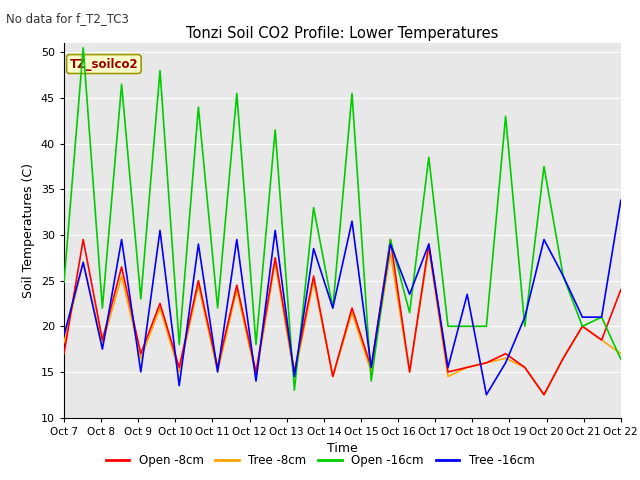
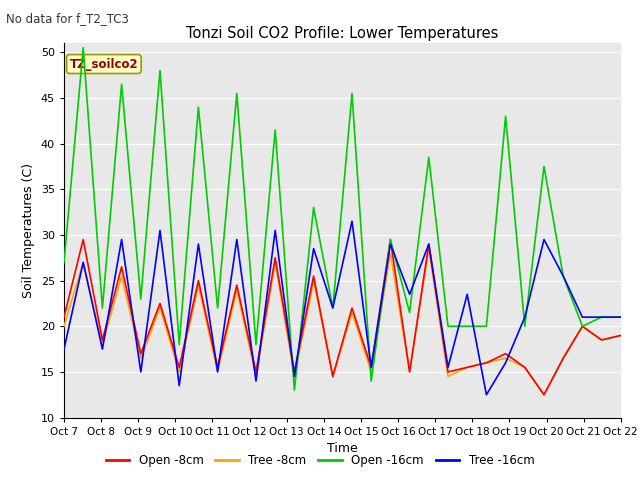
Open -8cm/Oct 7: 17.0 -> 21.0
Tree -8cm/Oct 7: 18.2 -> 20.0
Open -16cm/Oct 7: 24.8 -> 27.0
Tree -16cm/Oct 7: 19.0 -> 17.5
Open -8cm/Oct 22: 24.0 -> 19.0
Tree -8cm/Oct 22: 17.0 -> 19.0
Open -16cm/Oct 22: 16.4 -> 21.0
Tree -16cm/Oct 22: 33.8 -> 21.0
